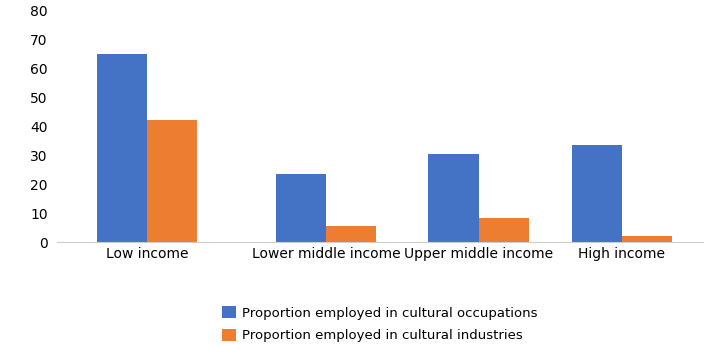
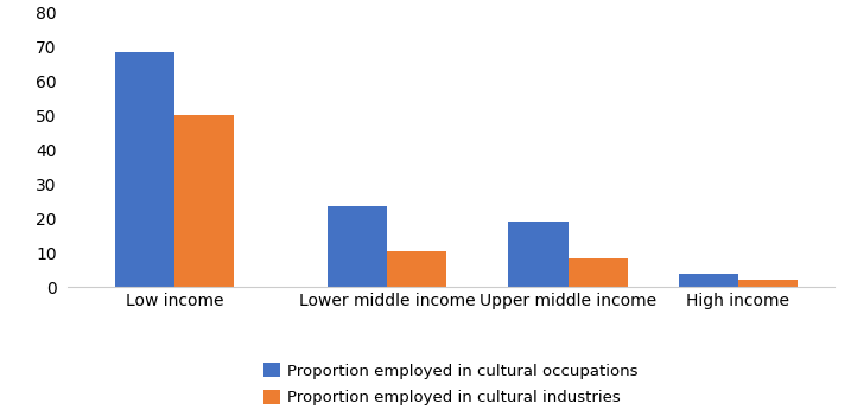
Proportion employed in cultural occupations/Low income: 65.0 -> 68.5
Proportion employed in cultural industries/Low income: 42.0 -> 50.0
Proportion employed in cultural industries/Lower middle income: 5.5 -> 10.5
Proportion employed in cultural occupations/Upper middle income: 30.5 -> 19.0
Proportion employed in cultural occupations/High income: 33.5 -> 4.0
